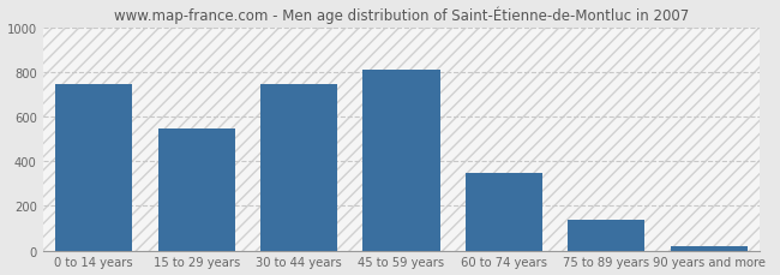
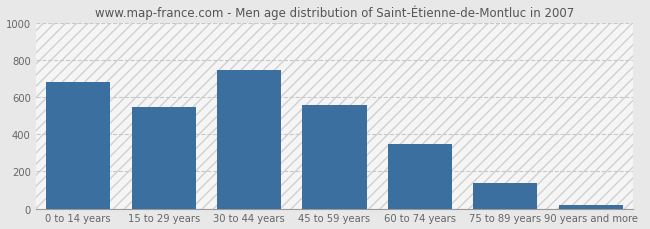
0 to 14 years: 740 -> 680
45 to 59 years: 810 -> 560
